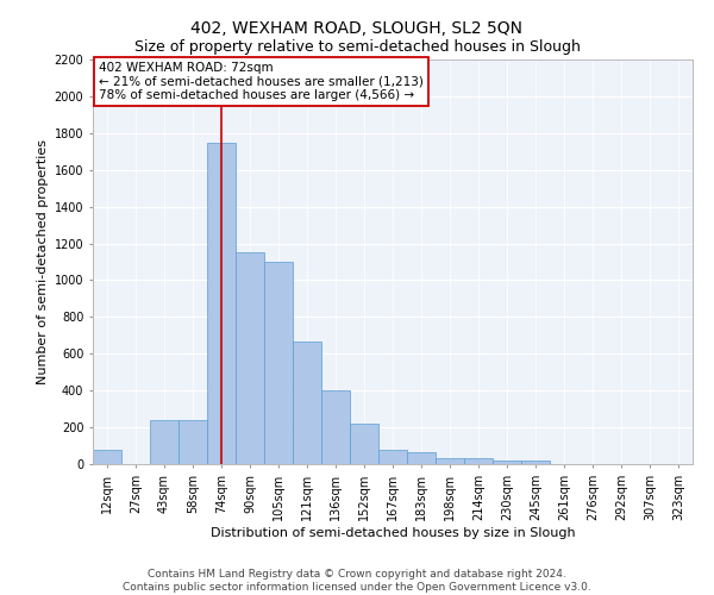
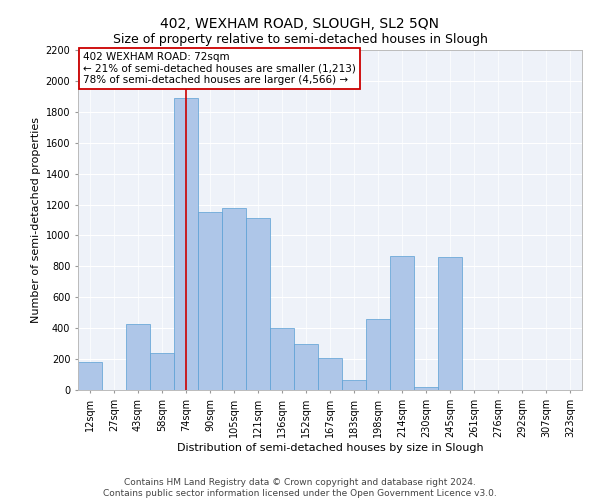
12sqm: 80 -> 180
43sqm: 240 -> 430
74sqm: 1750 -> 1890
105sqm: 1100 -> 1180
121sqm: 660 -> 1110
152sqm: 220 -> 300
167sqm: 80 -> 210
198sqm: 30 -> 460
214sqm: 30 -> 870
245sqm: 20 -> 860
